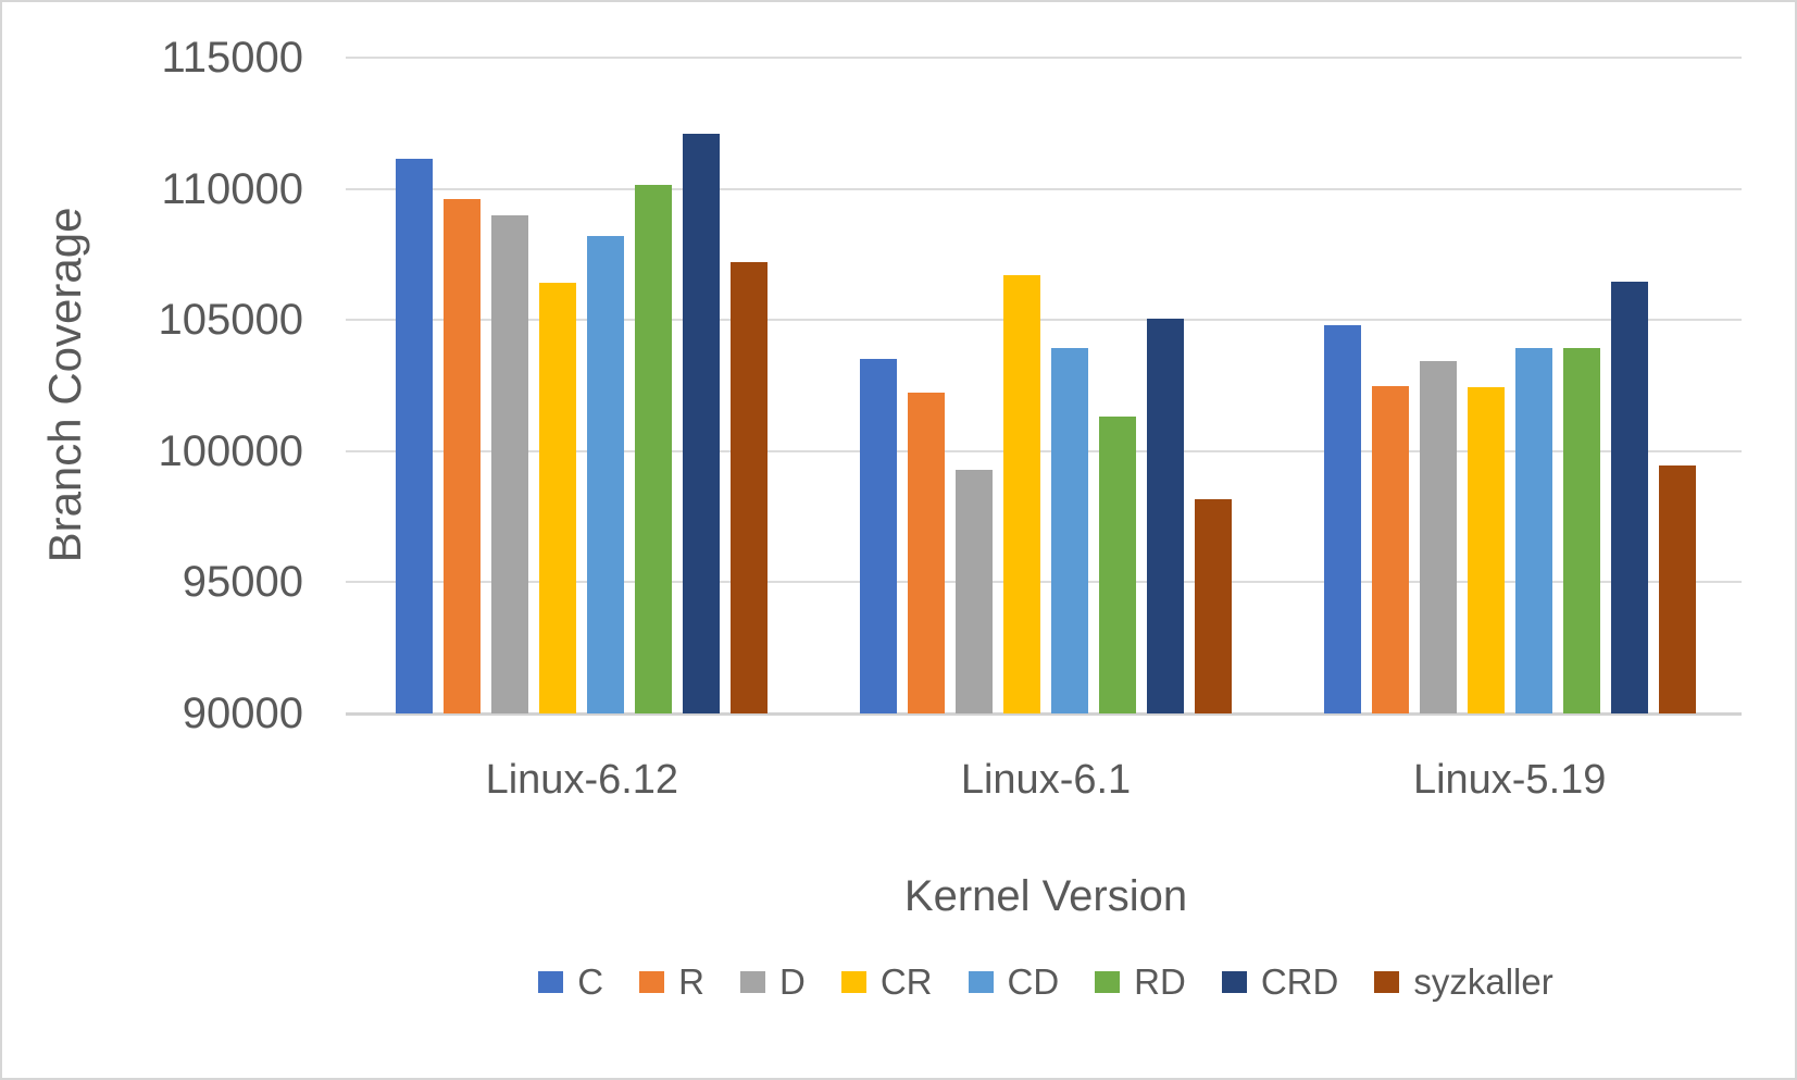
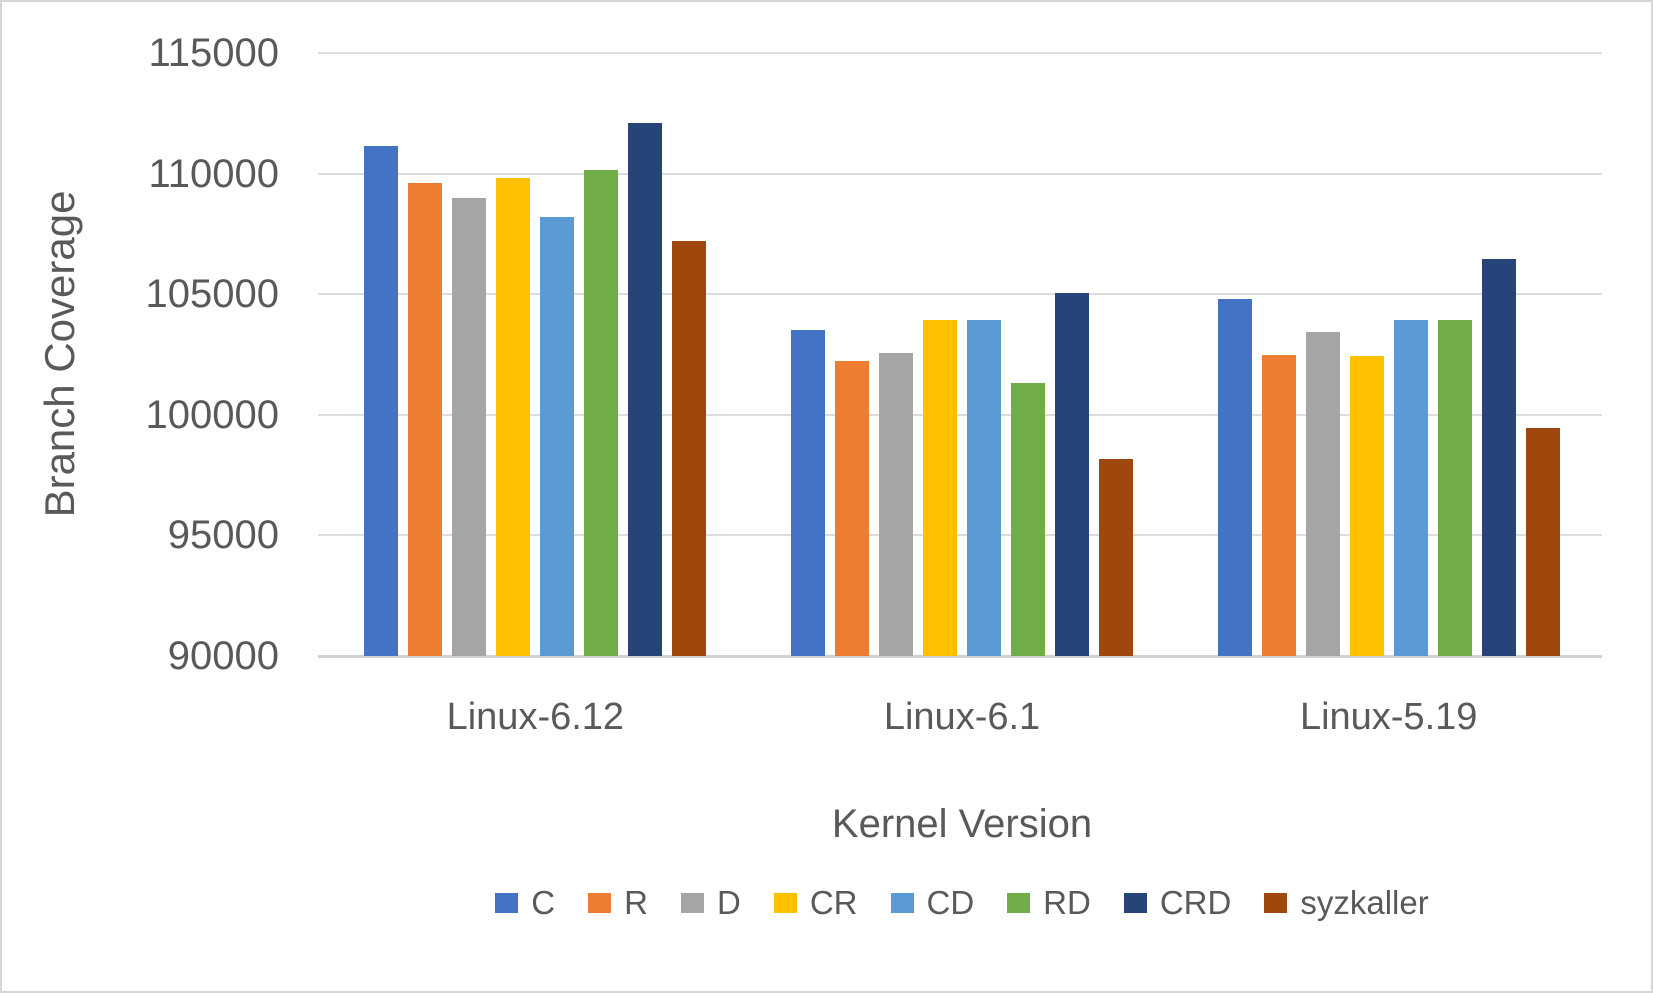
CR/Linux-6.12: 106400 -> 109800
D/Linux-6.1: 99300 -> 102600
CR/Linux-6.1: 106700 -> 104000
